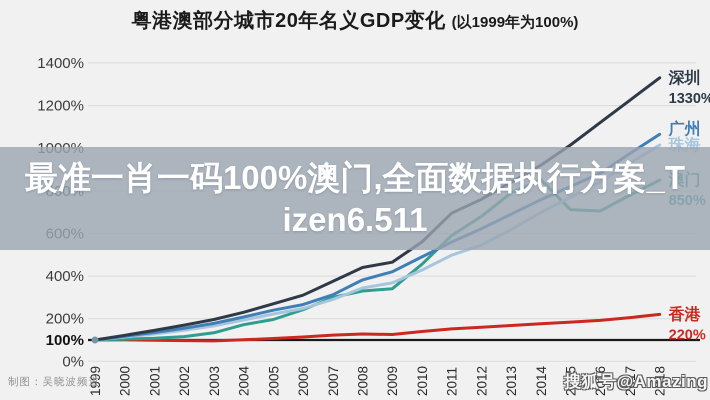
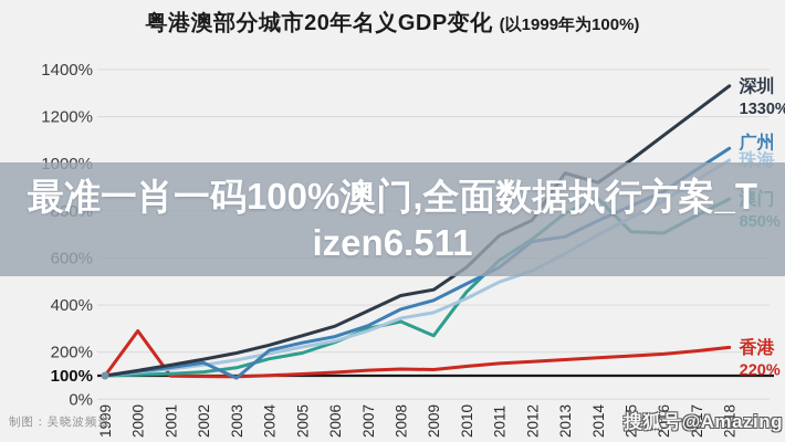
香港/2000: 100% -> 290%
广州/2003: 180% -> 90%
澳门/2009: 340% -> 270%
广州/2012: 620% -> 670%
深圳/2013: 840% -> 960%
